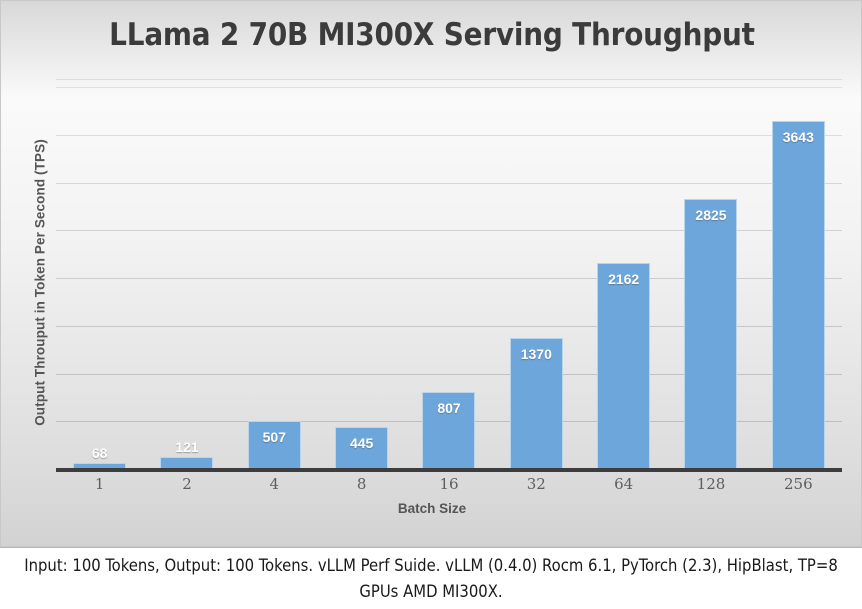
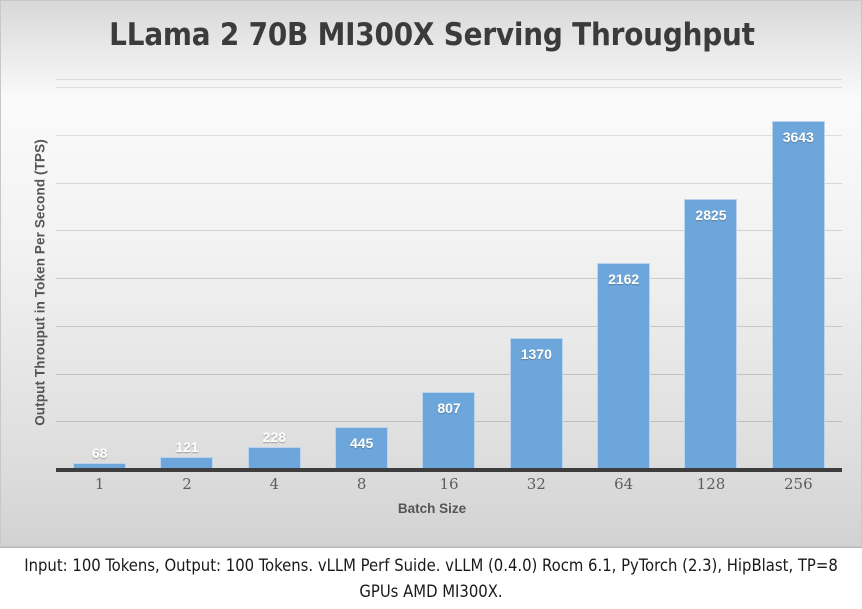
4: 507 -> 228
